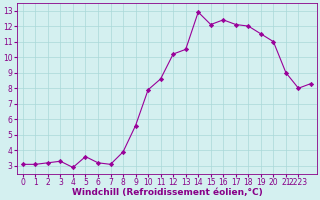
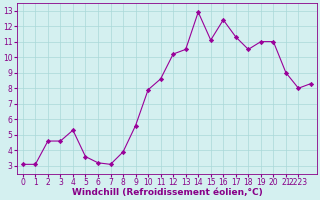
2: 3.2 -> 4.6
3: 3.3 -> 4.6
4: 2.9 -> 5.3
15: 12.1 -> 11.1
17: 12.1 -> 11.3
18: 12.0 -> 10.5
19: 11.5 -> 11.0
